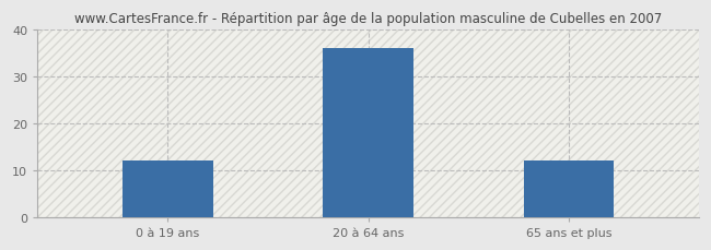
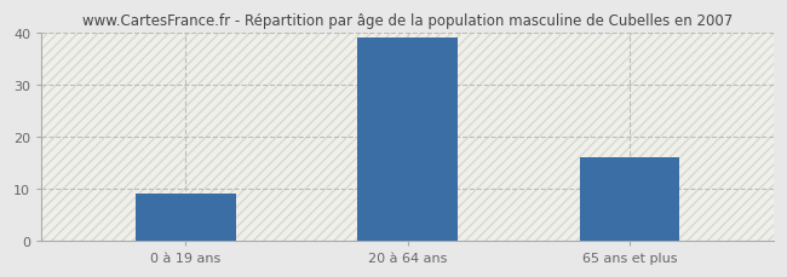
0 à 19 ans: 12 -> 9
20 à 64 ans: 36 -> 39
65 ans et plus: 12 -> 16
